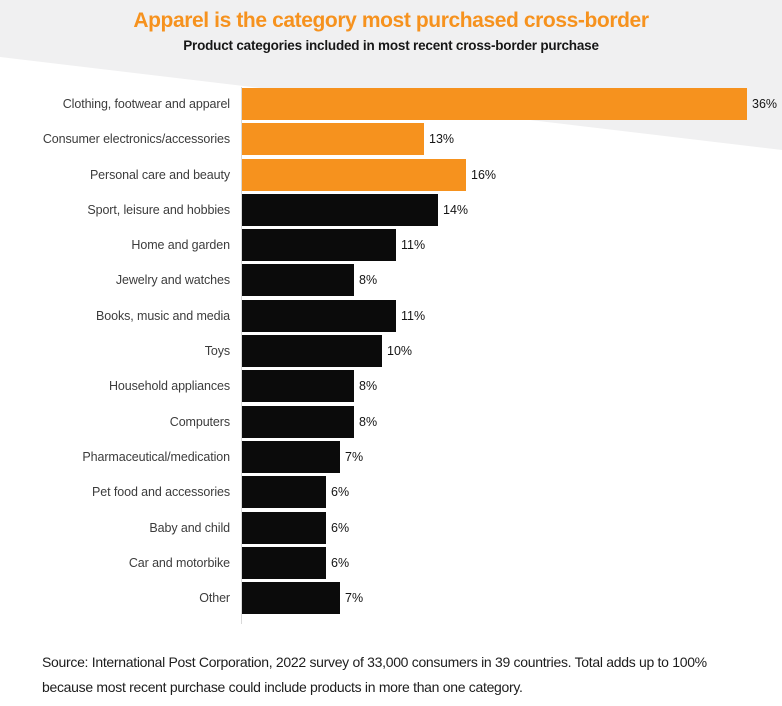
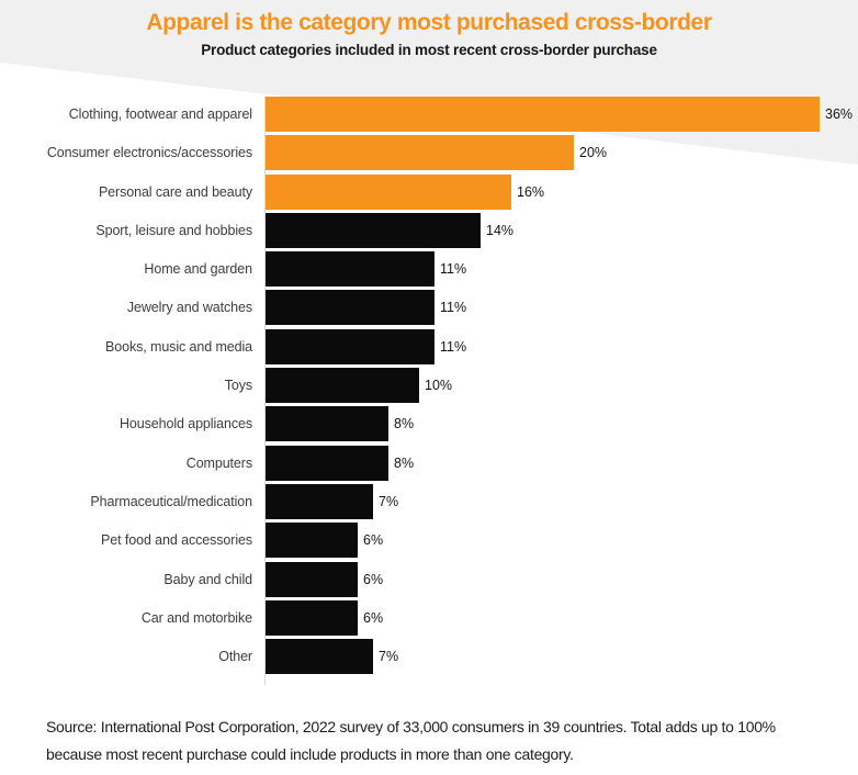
Consumer electronics/accessories: 13% -> 20%
Jewelry and watches: 8% -> 11%
